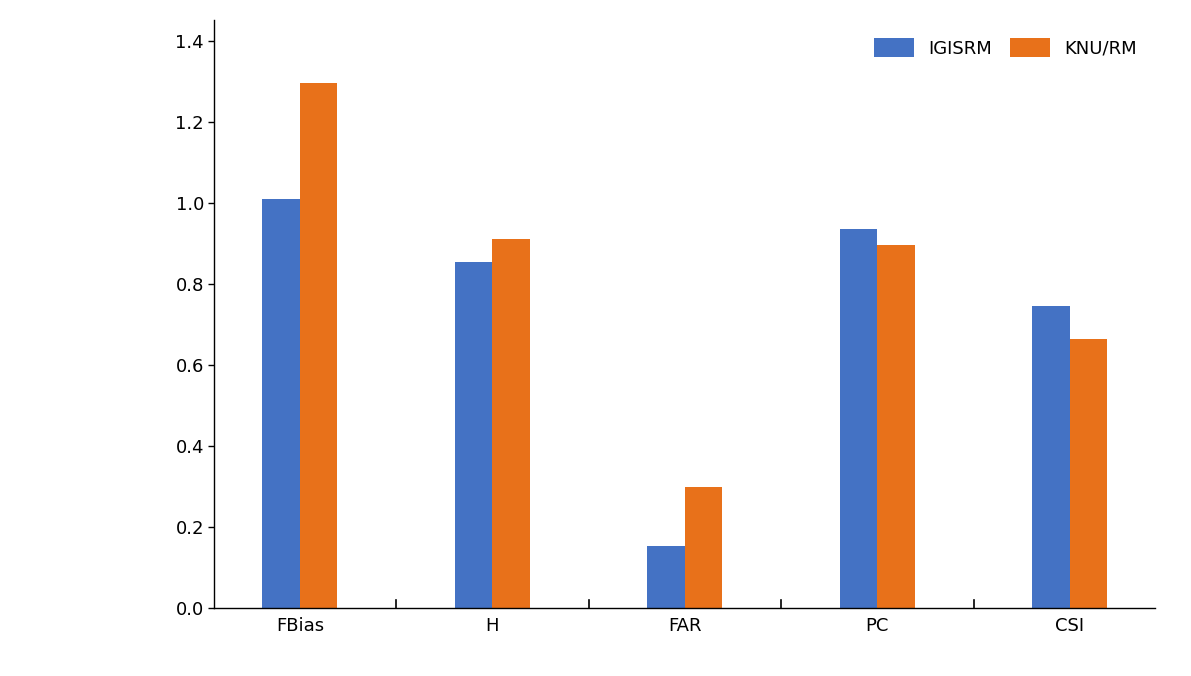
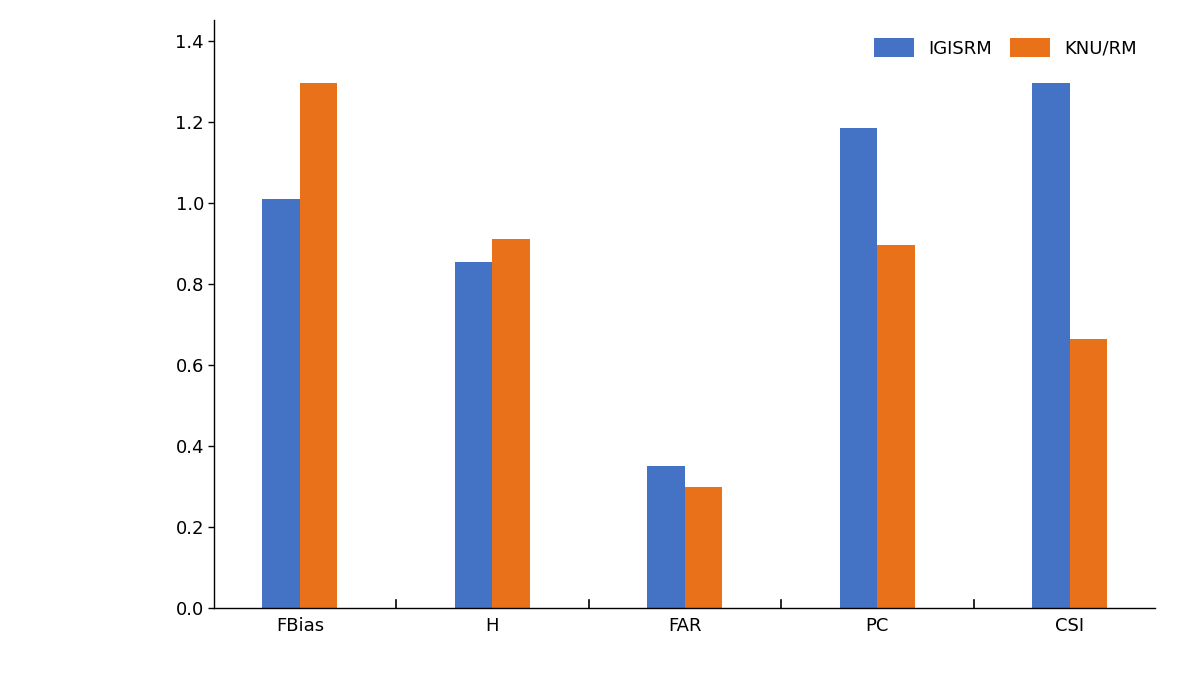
IGISRM/FAR: 0.155 -> 0.350
IGISRM/PC: 0.935 -> 1.185
IGISRM/CSI: 0.745 -> 1.295
